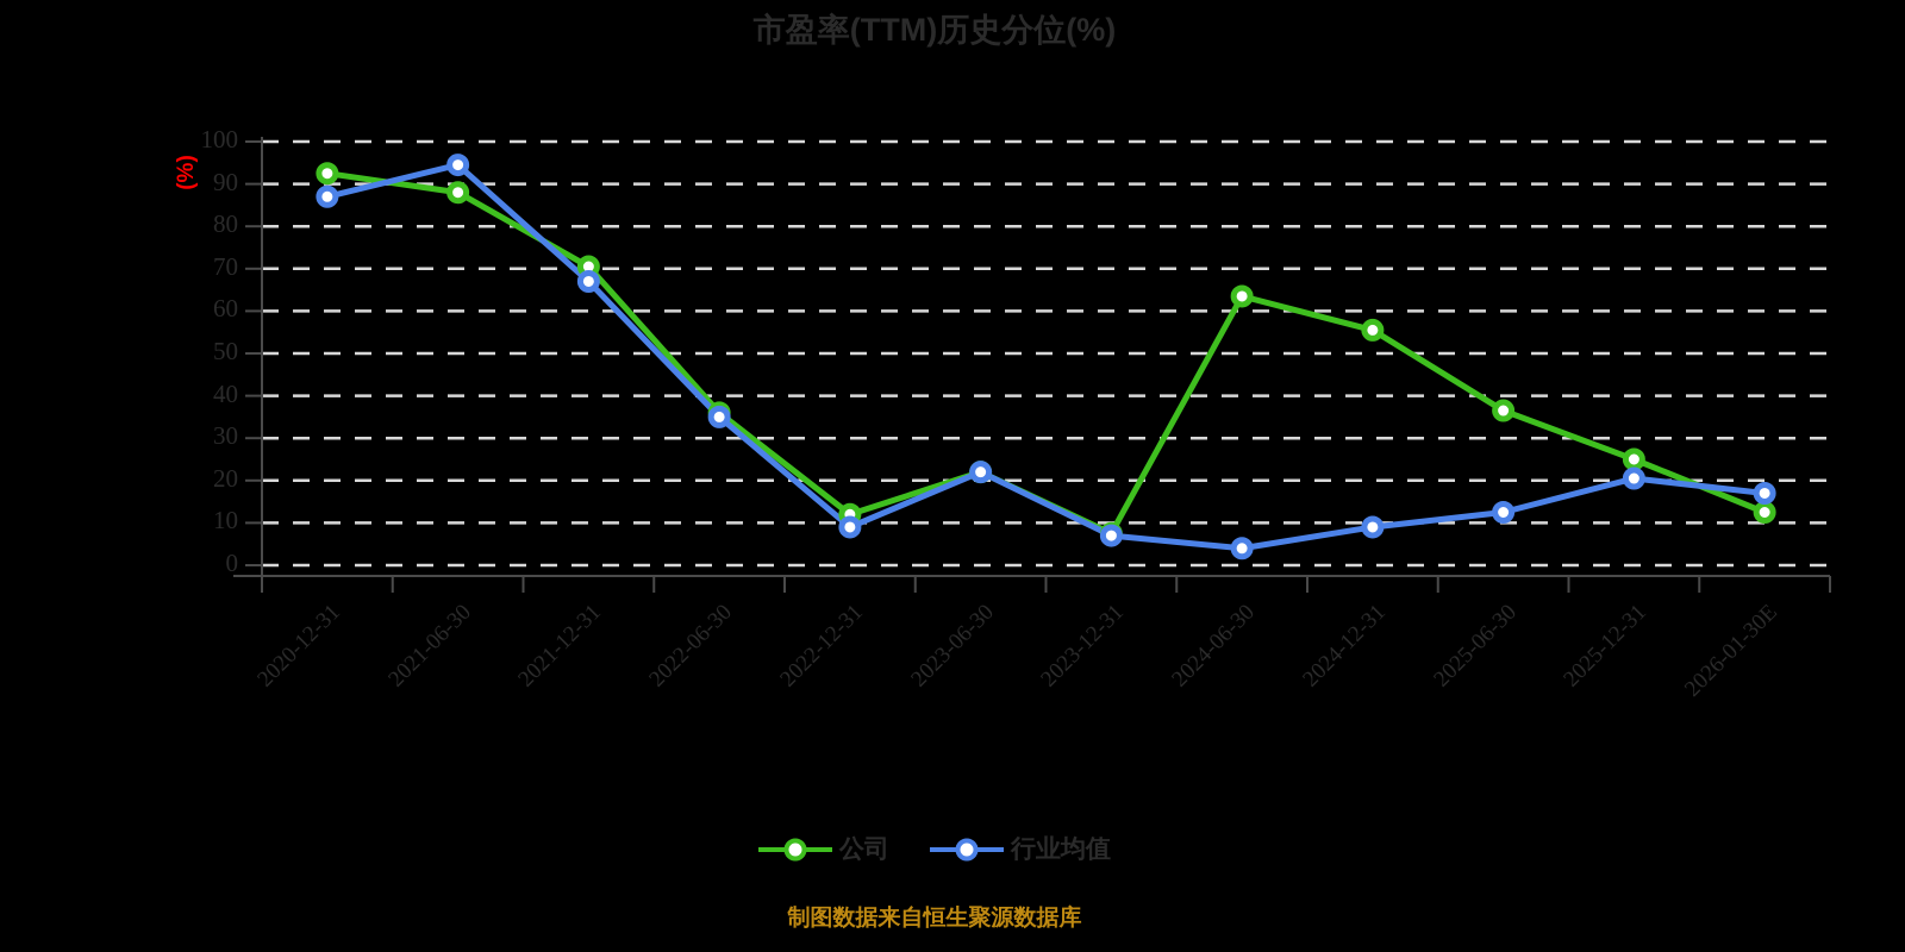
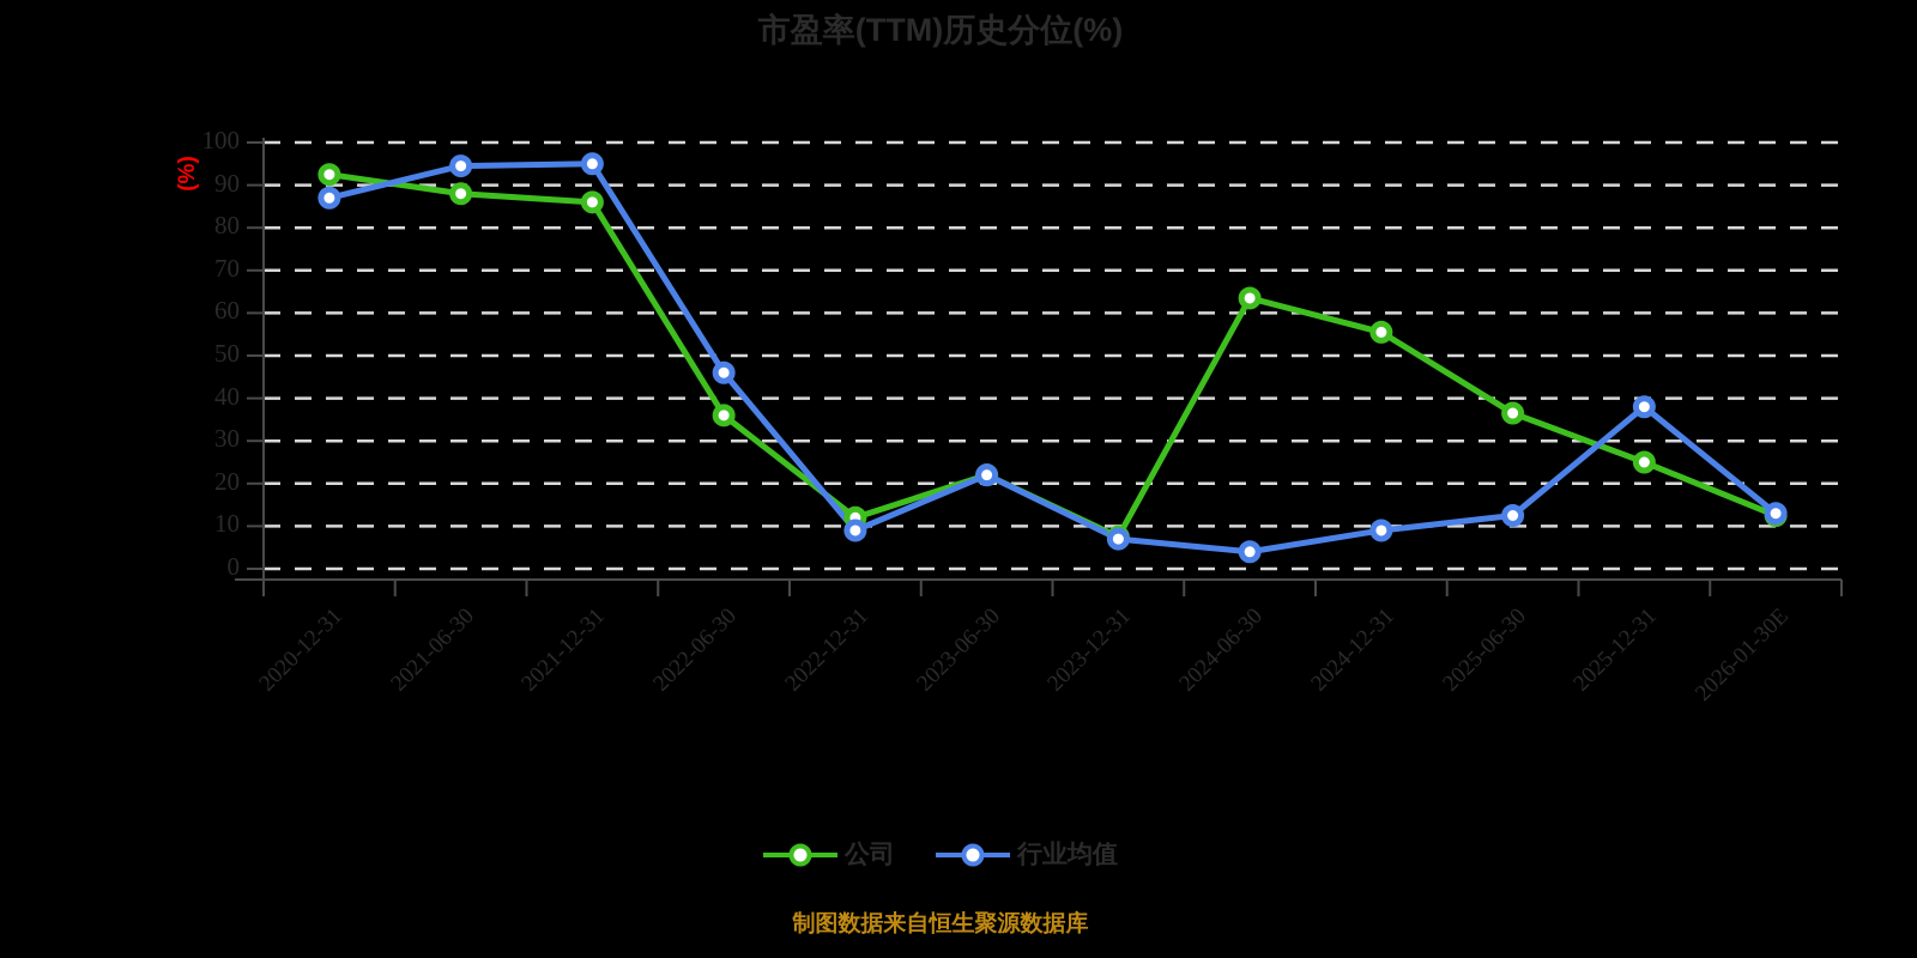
公司/2021-12-31: 70 -> 86
行业均值/2021-12-31: 67 -> 95
行业均值/2022-06-30: 35 -> 46
行业均值/2025-12-31: 20 -> 38
行业均值/2026-01-30E: 17 -> 13
